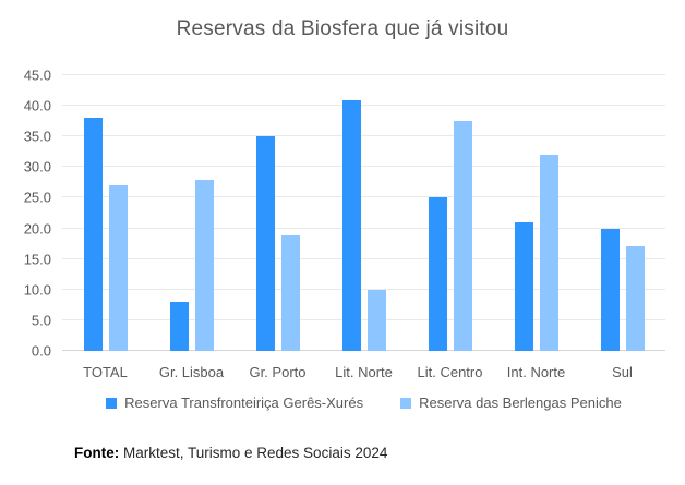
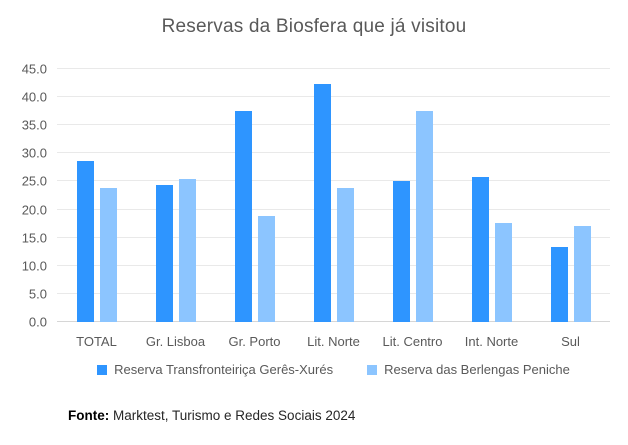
Reserva Transfronteiriça Gerês-Xurés/TOTAL: 38 -> 29
Reserva das Berlengas Peniche/TOTAL: 27 -> 24
Reserva Transfronteiriça Gerês-Xurés/Gr. Lisboa: 8 -> 24
Reserva das Berlengas Peniche/Gr. Lisboa: 28 -> 25
Reserva Transfronteiriça Gerês-Xurés/Gr. Porto: 35 -> 38
Reserva Transfronteiriça Gerês-Xurés/Lit. Norte: 41 -> 42
Reserva das Berlengas Peniche/Lit. Norte: 10 -> 24
Reserva Transfronteiriça Gerês-Xurés/Int. Norte: 21 -> 26
Reserva das Berlengas Peniche/Int. Norte: 32 -> 18
Reserva Transfronteiriça Gerês-Xurés/Sul: 20 -> 13
